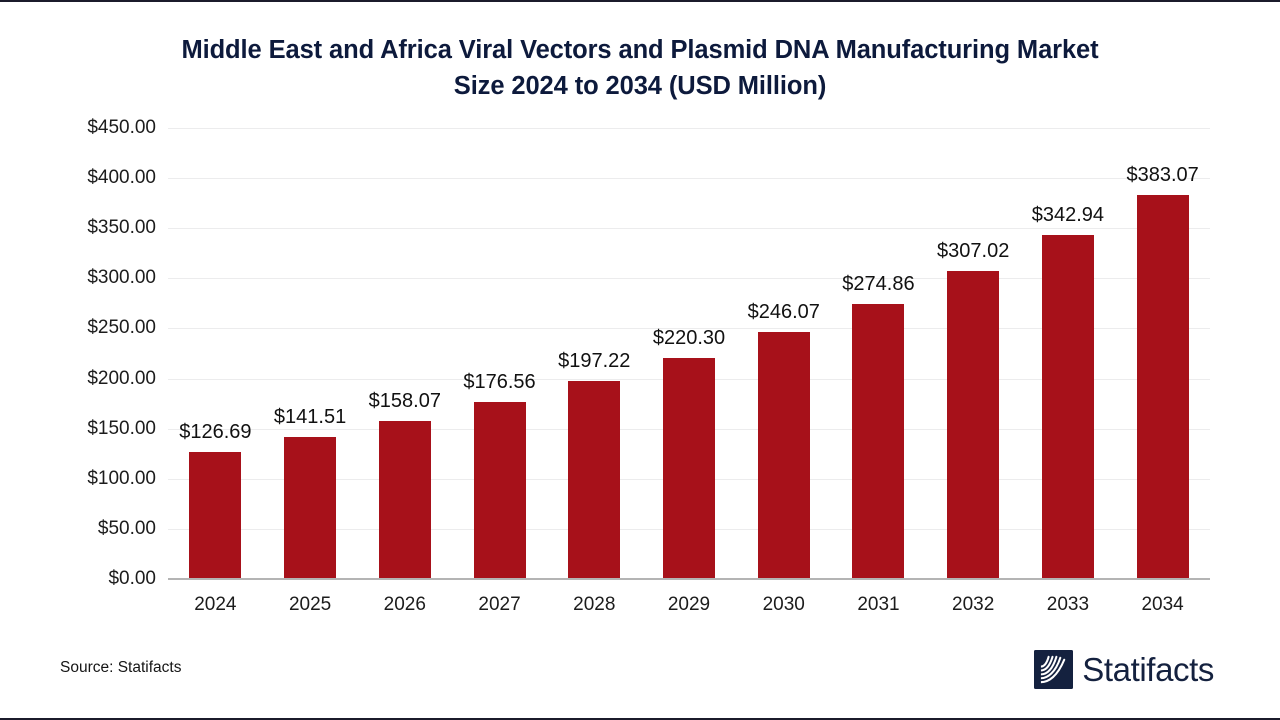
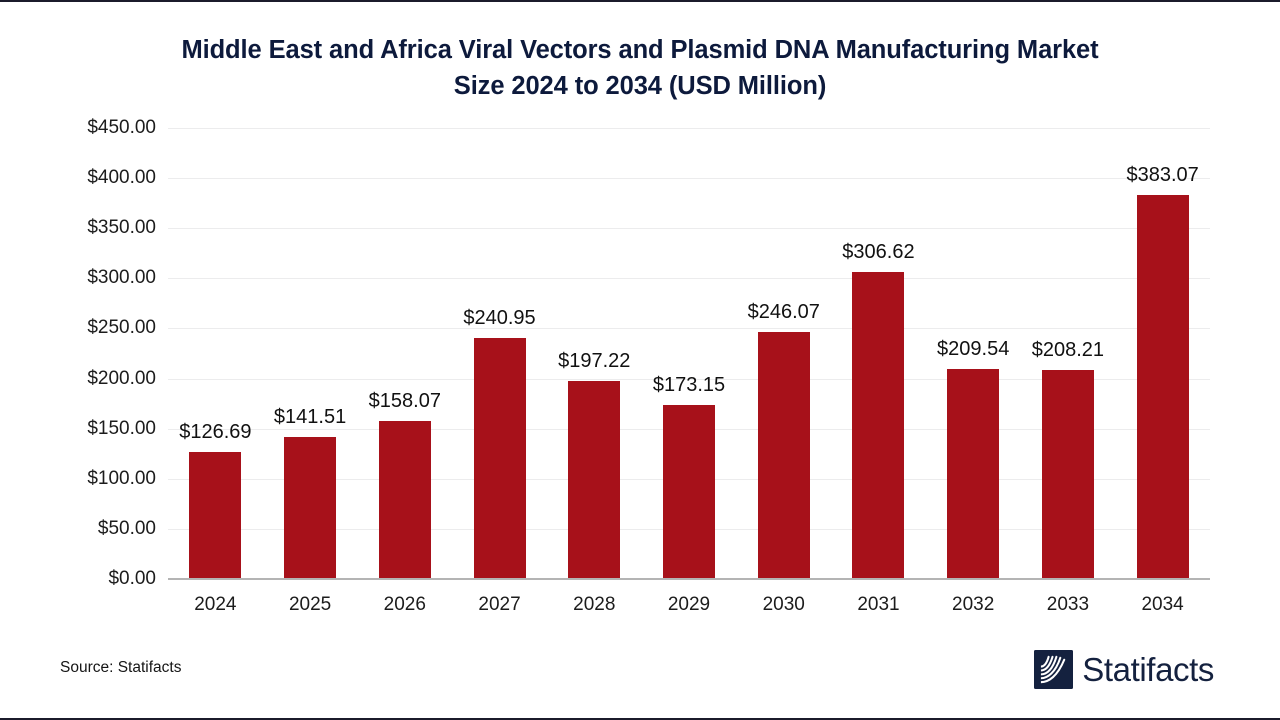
2027: $176.56 -> $240.95
2029: $220.30 -> $173.15
2031: $274.86 -> $306.62
2032: $307.02 -> $209.54
2033: $342.94 -> $208.21
